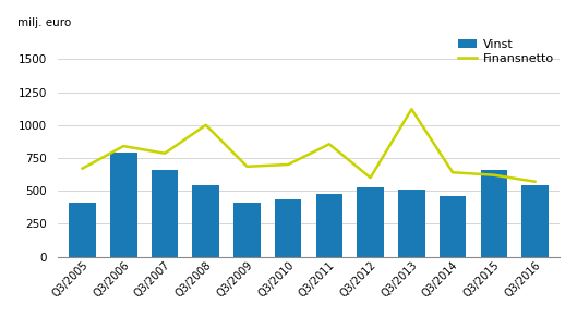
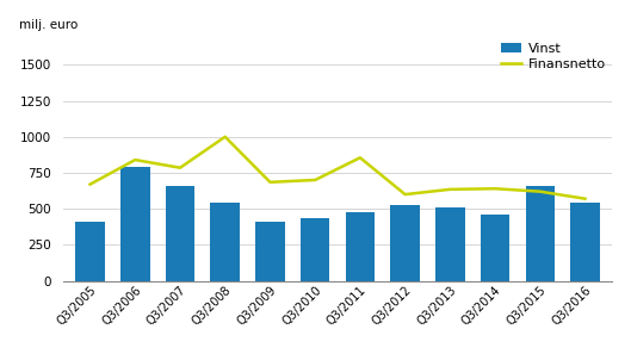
Finansnetto/Q3/2013: 1120 -> 640
